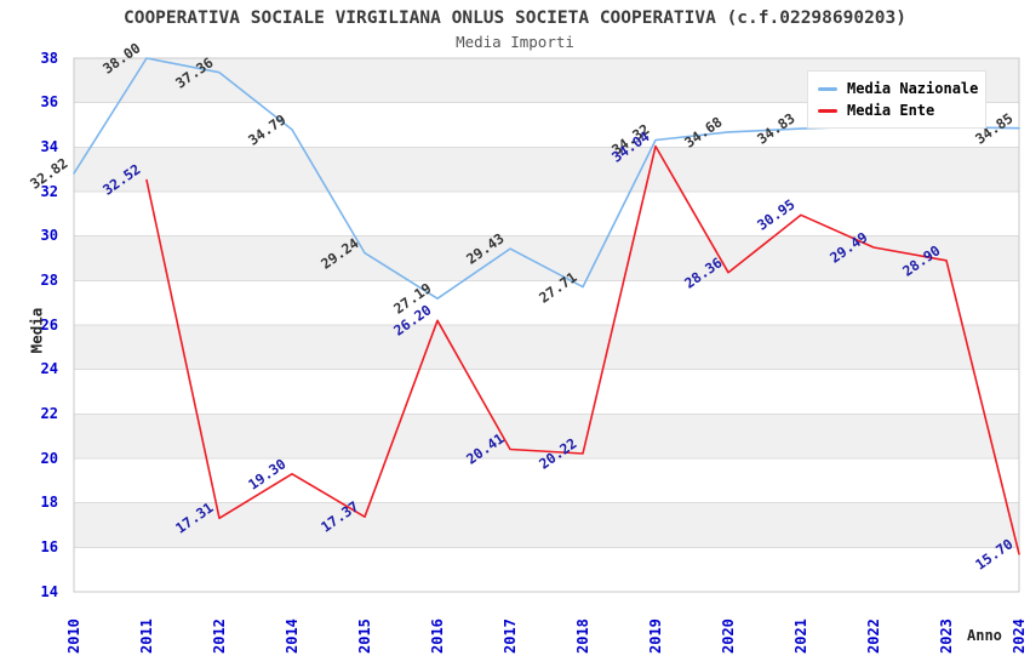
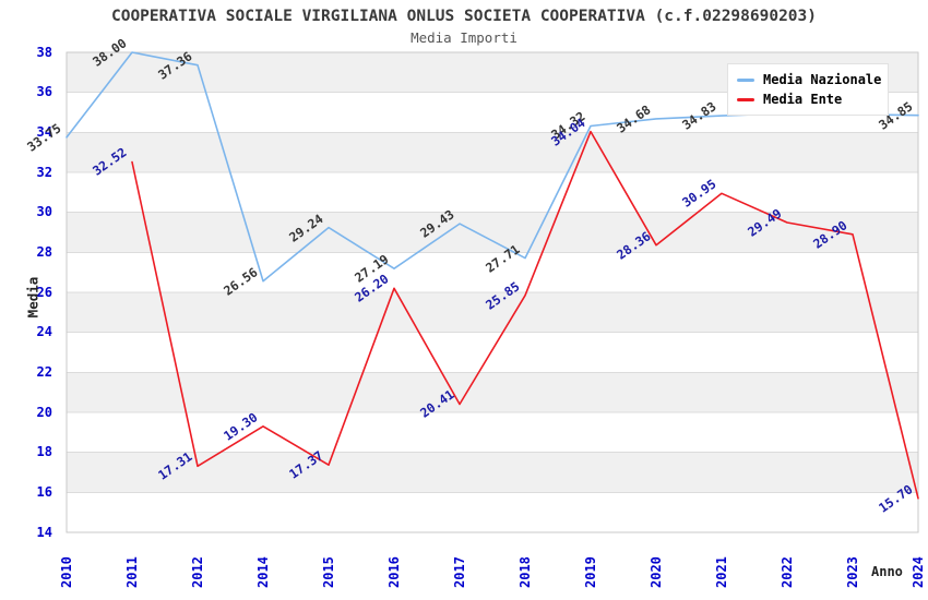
Media Nazionale/2010: 32.82 -> 33.75
Media Nazionale/2014: 34.79 -> 26.56
Media Ente/2018: 20.22 -> 25.85
